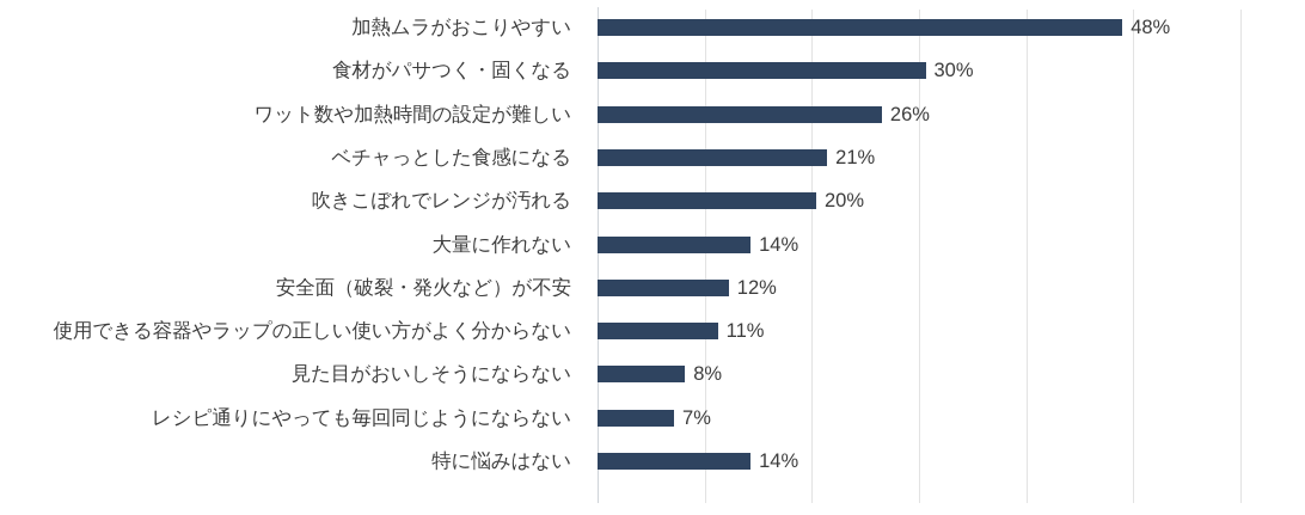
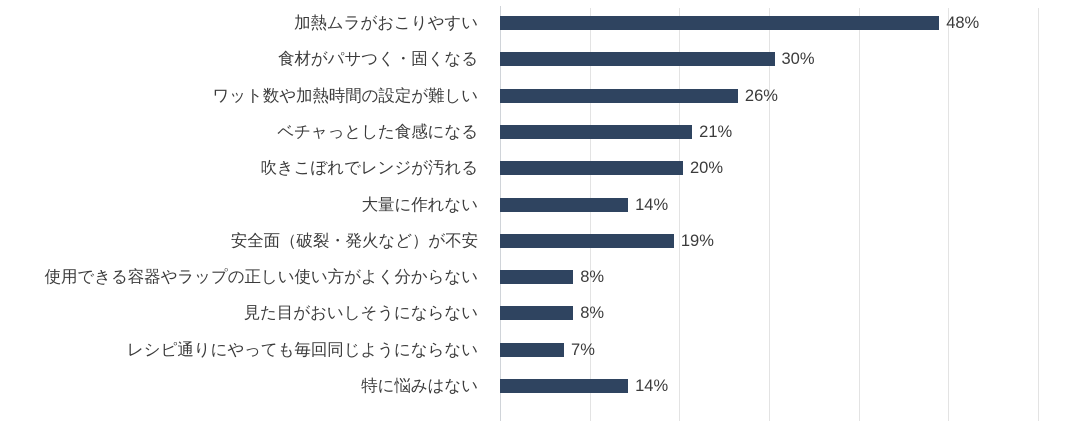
安全面（破裂・発火など）が不安: 12% -> 19%
使用できる容器やラップの正しい使い方がよく分からない: 11% -> 8%
